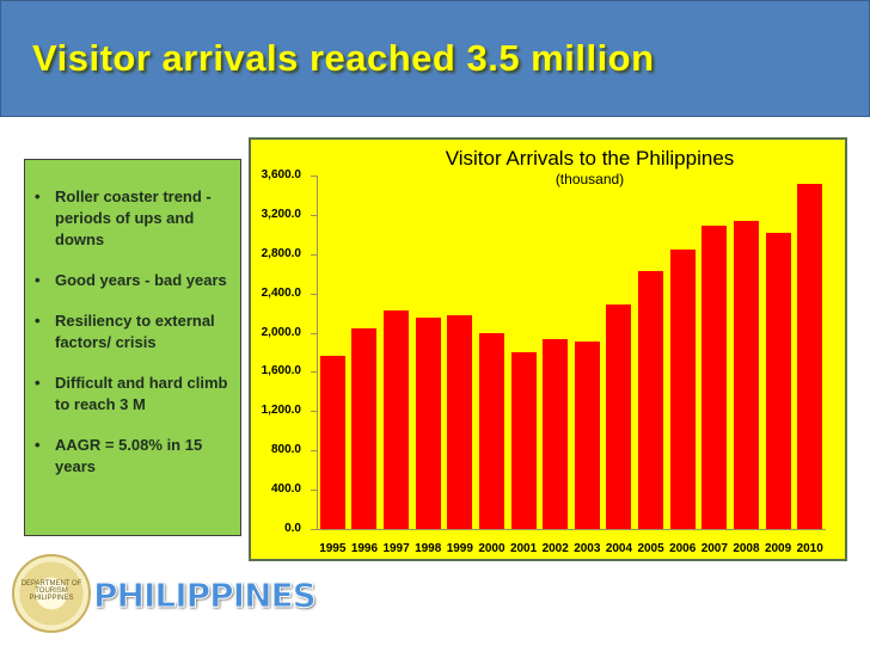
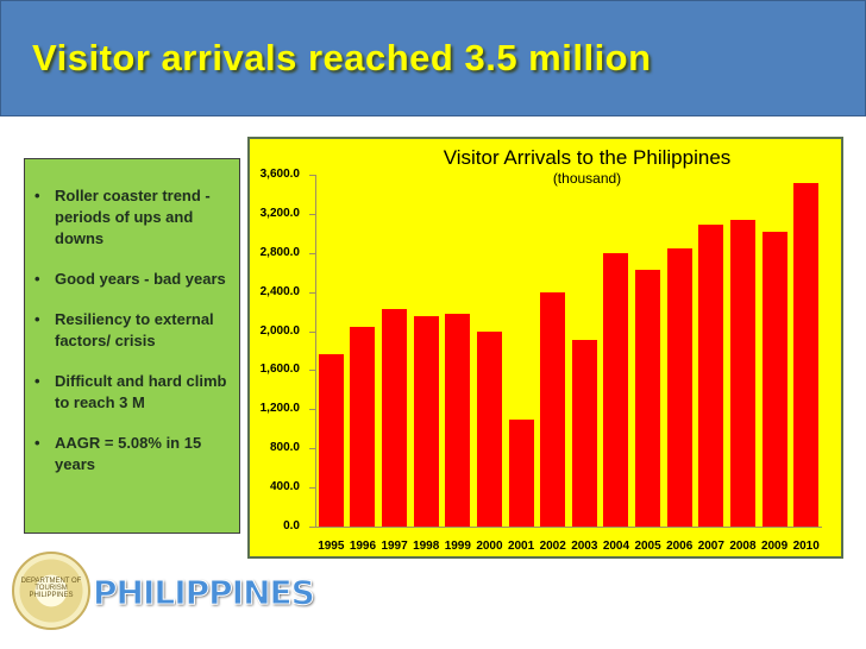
2001: 1800 -> 1100
2002: 1900 -> 2400
2004: 2300 -> 2800
